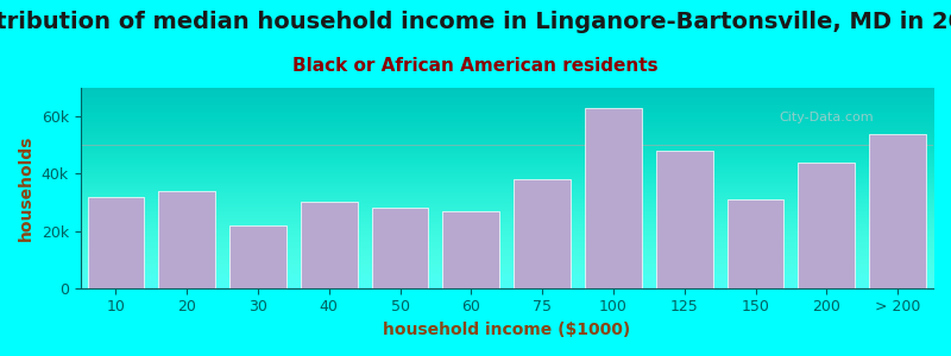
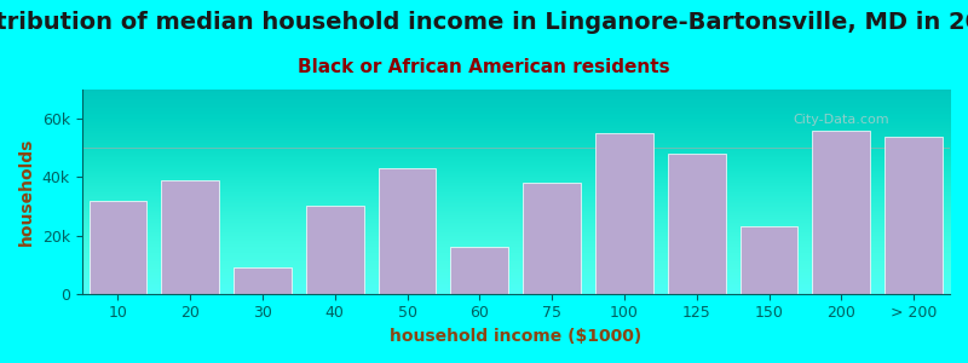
20: 34k -> 39k
30: 22k -> 9k
50: 28k -> 43k
60: 27k -> 16k
100: 63k -> 55k
150: 31k -> 23k
200: 44k -> 56k
